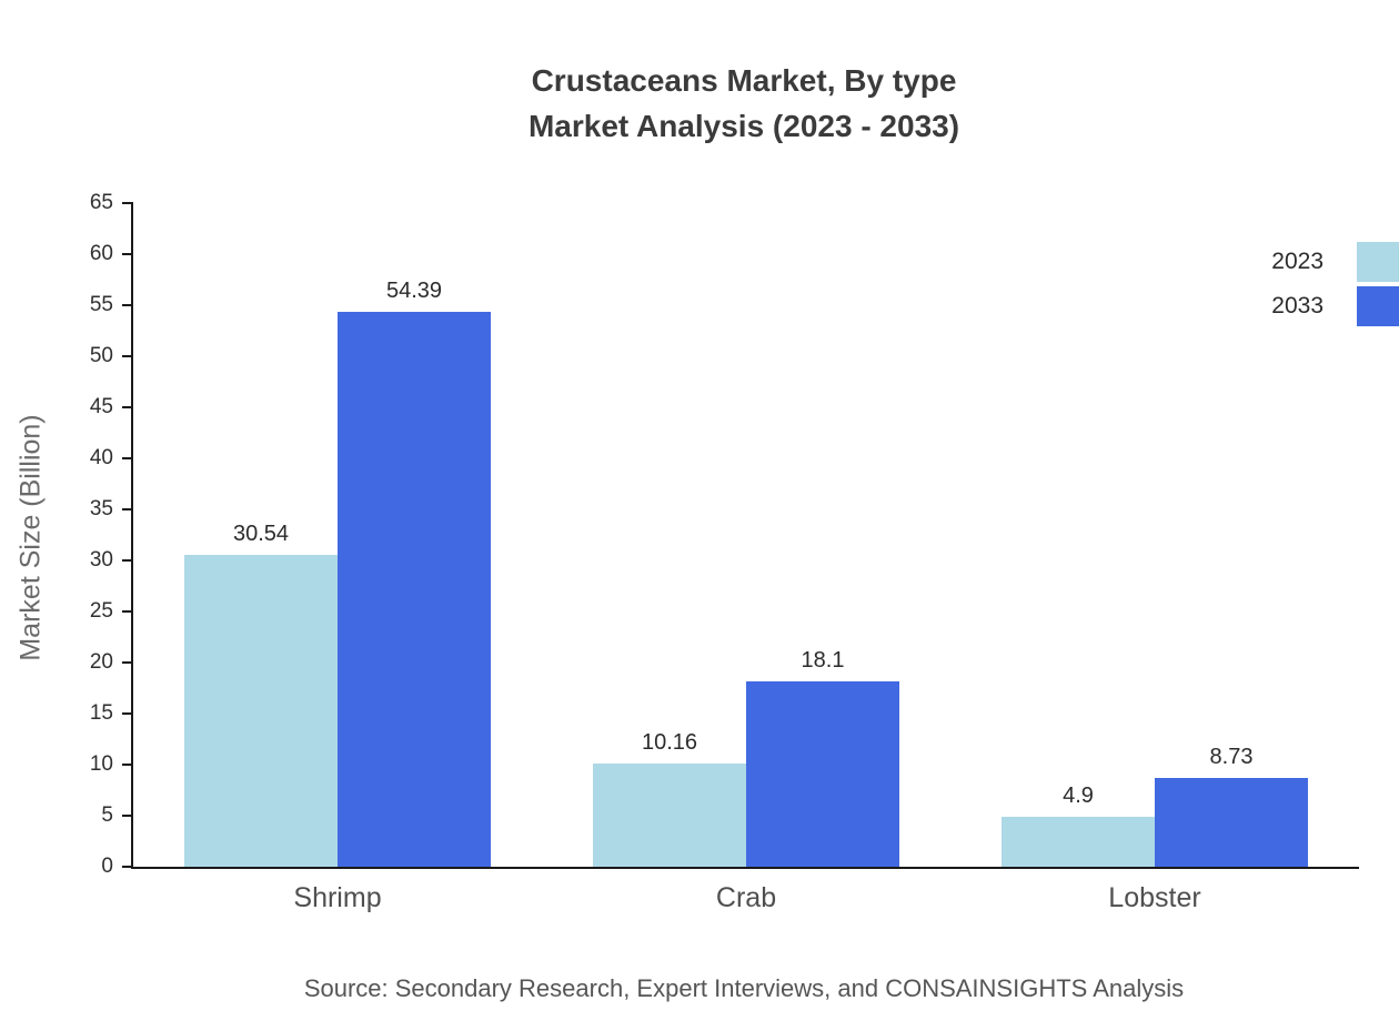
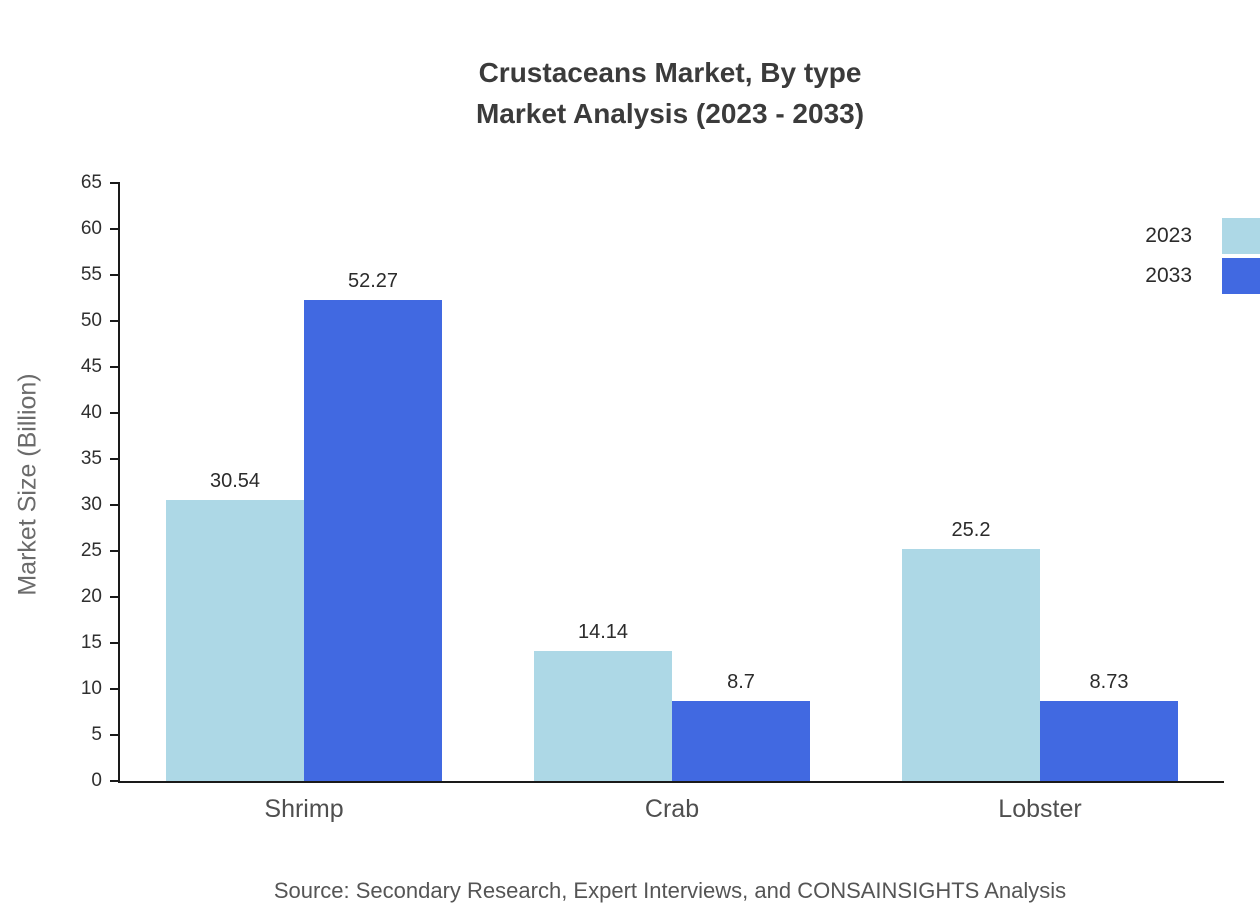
2033/Shrimp: 54.39 -> 52.27
2023/Crab: 10.16 -> 14.14
2033/Crab: 18.1 -> 8.7
2023/Lobster: 4.9 -> 25.2
